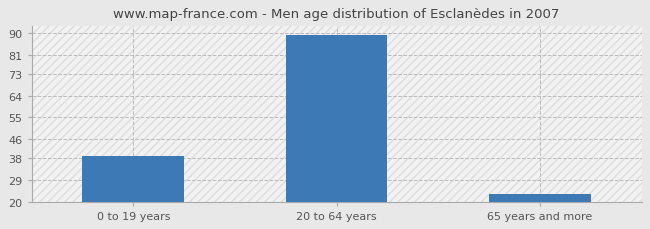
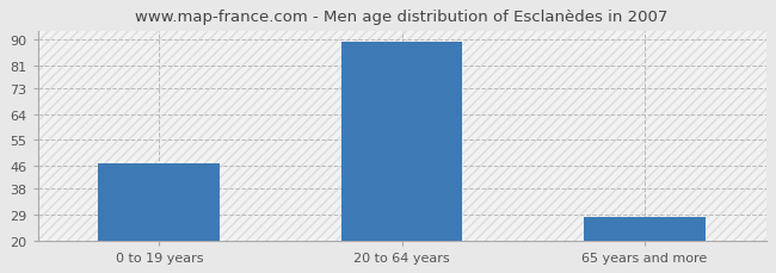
0 to 19 years: 39 -> 47
65 years and more: 23 -> 28
